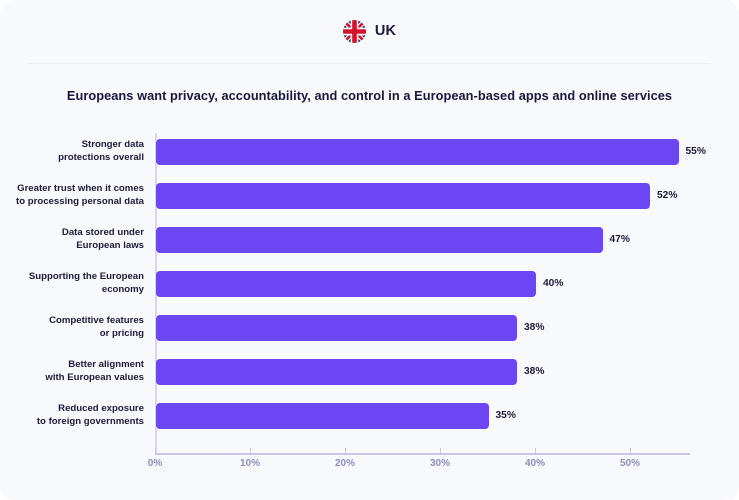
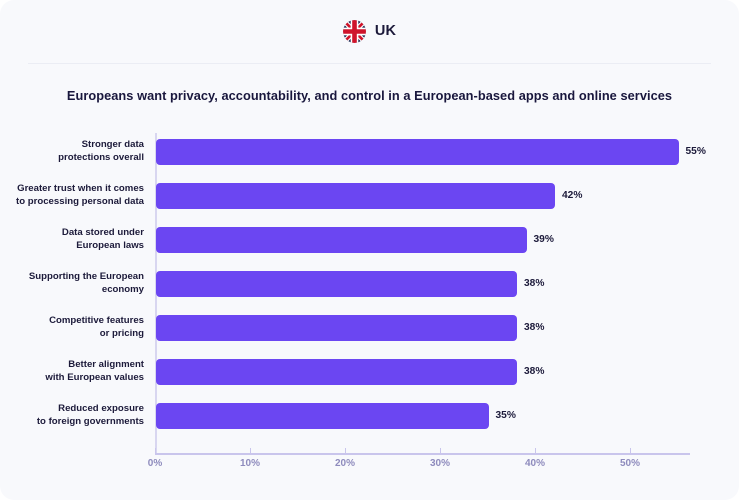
Greater trust when it comes to processing personal data: 52% -> 42%
Data stored under European laws: 47% -> 39%
Supporting the European economy: 40% -> 38%
